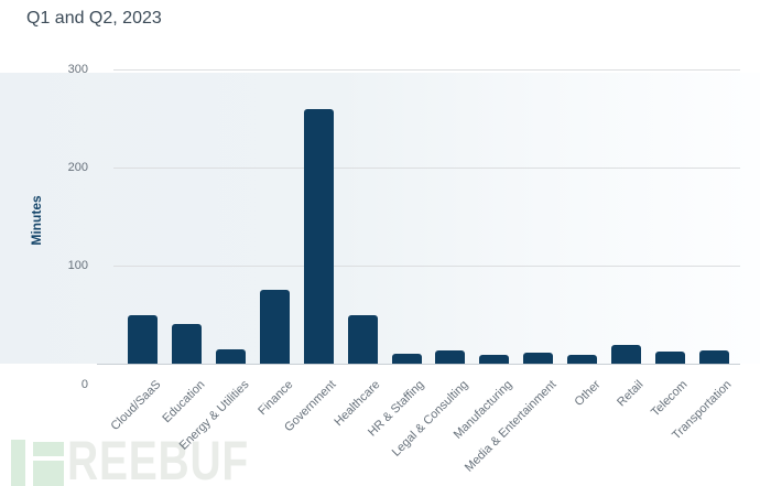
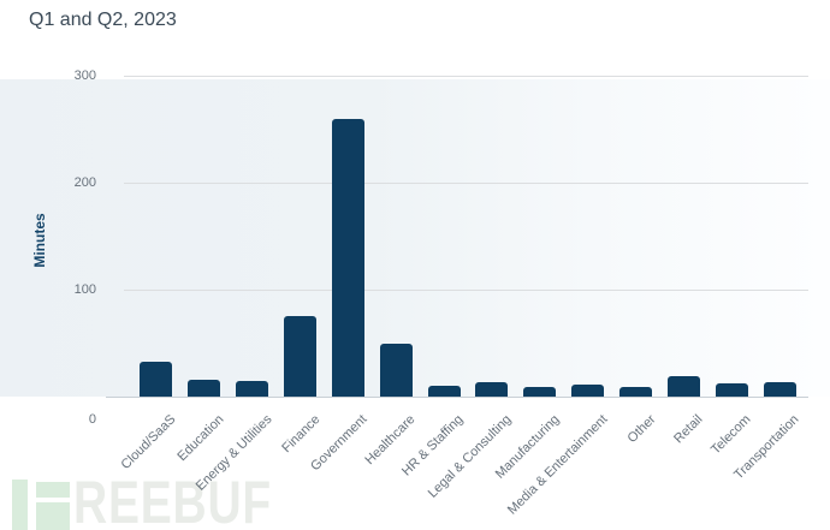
Cloud/SaaS: 50 -> 30
Education: 40 -> 20
